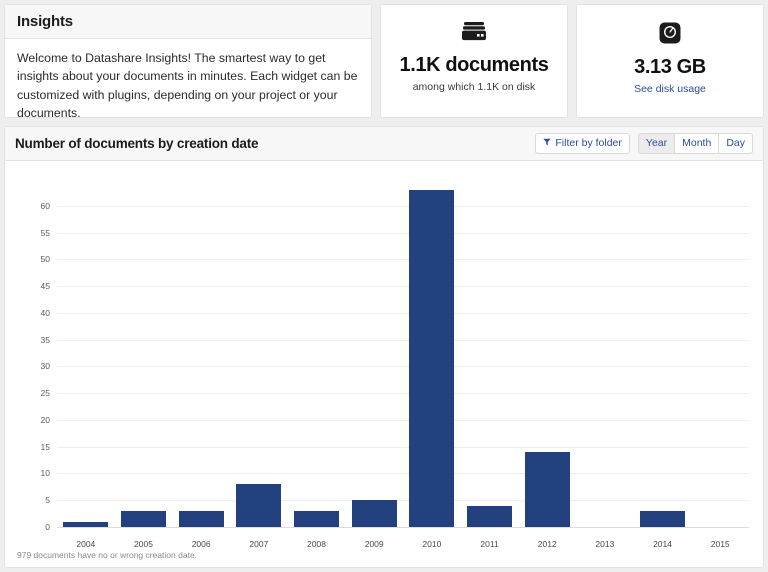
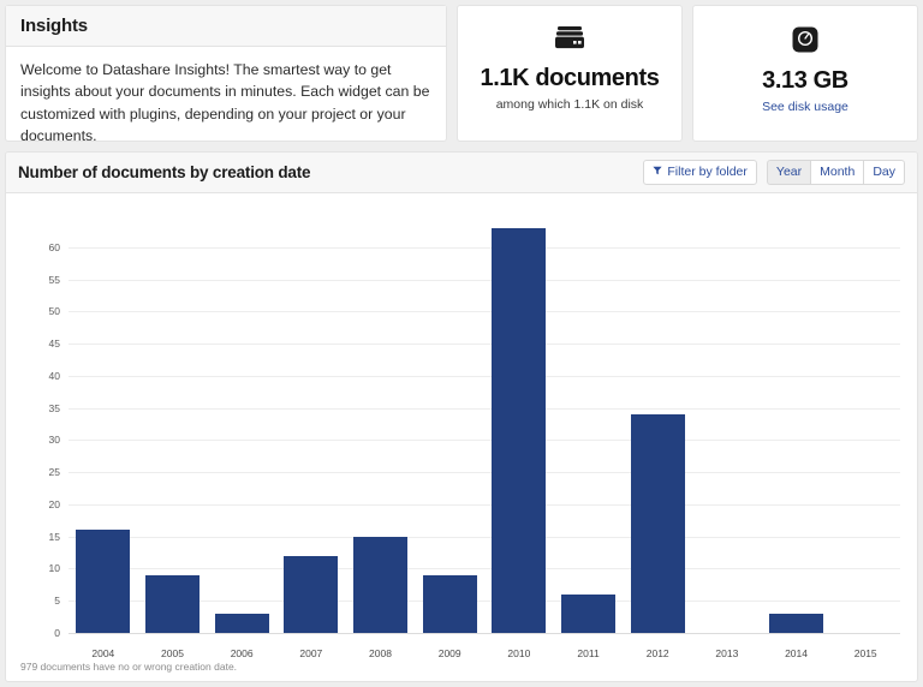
2004: 1 -> 16
2005: 3 -> 9
2007: 8 -> 12
2008: 3 -> 15
2009: 5 -> 9
2011: 4 -> 6
2012: 14 -> 34
